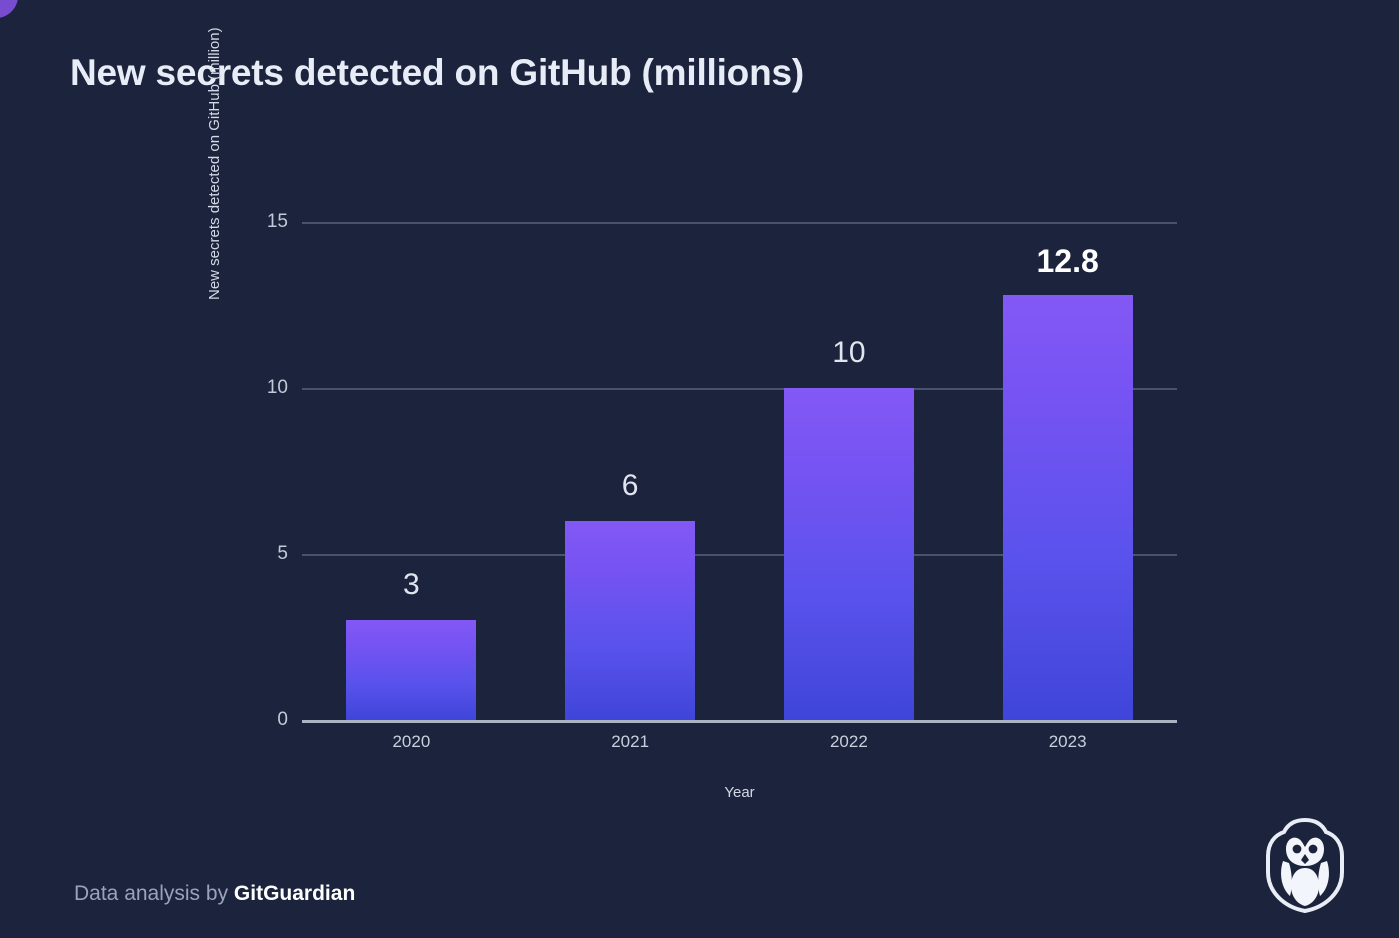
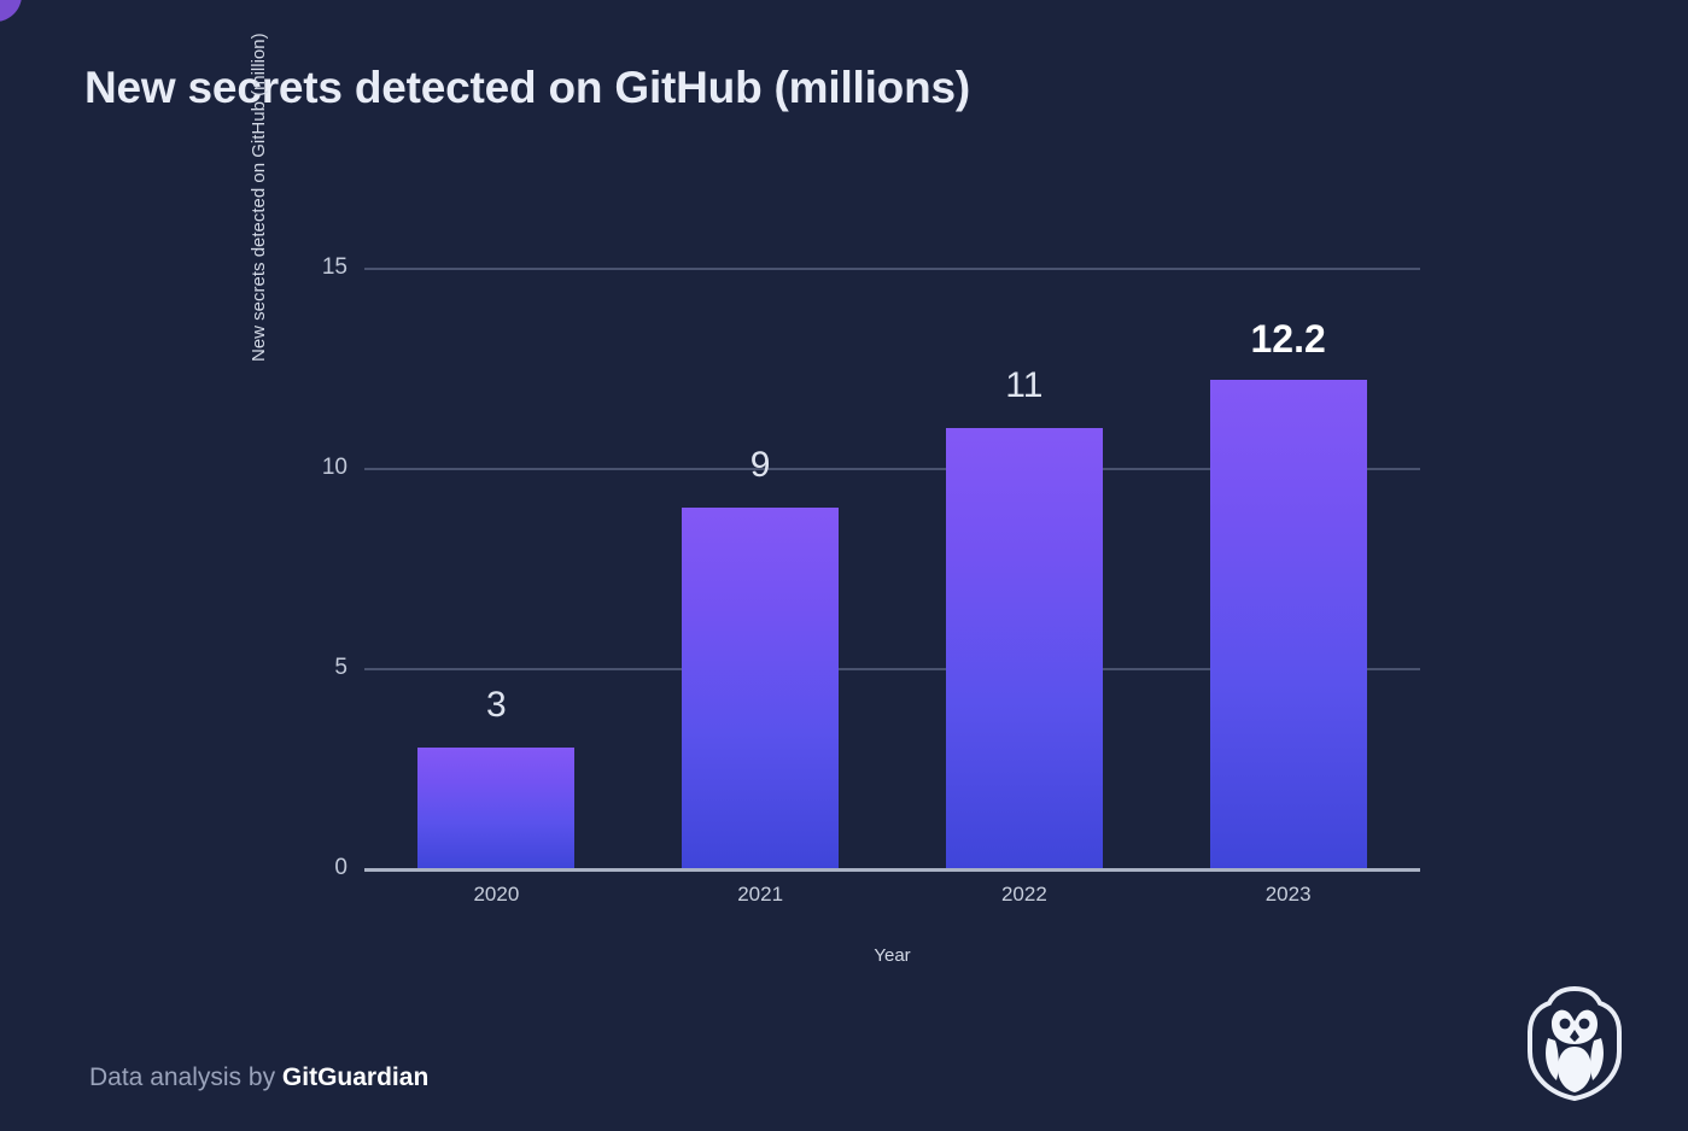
2021: 6 -> 9
2022: 10 -> 11
2023: 12.8 -> 12.2
